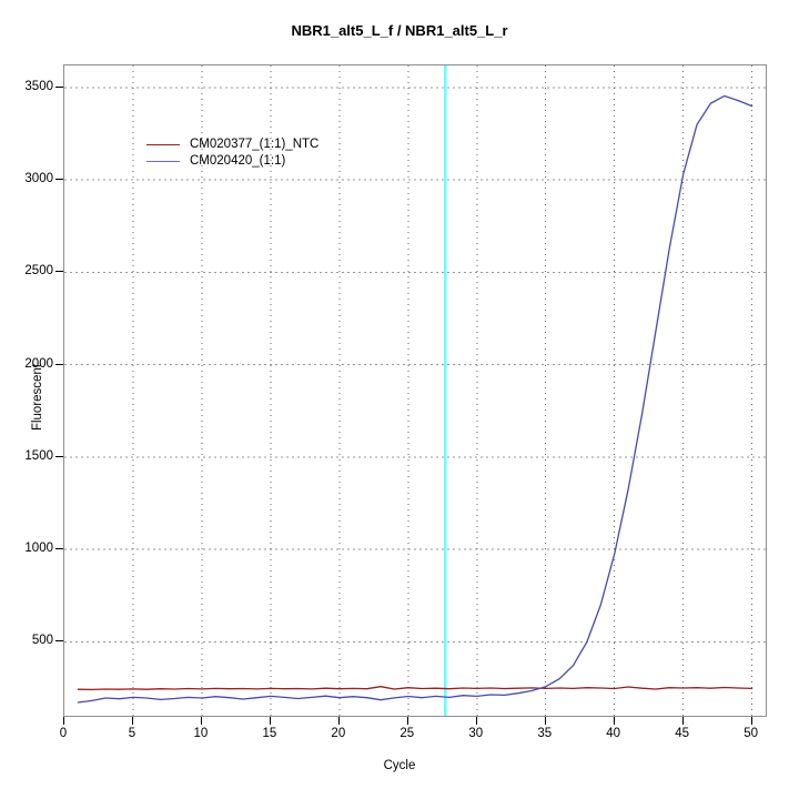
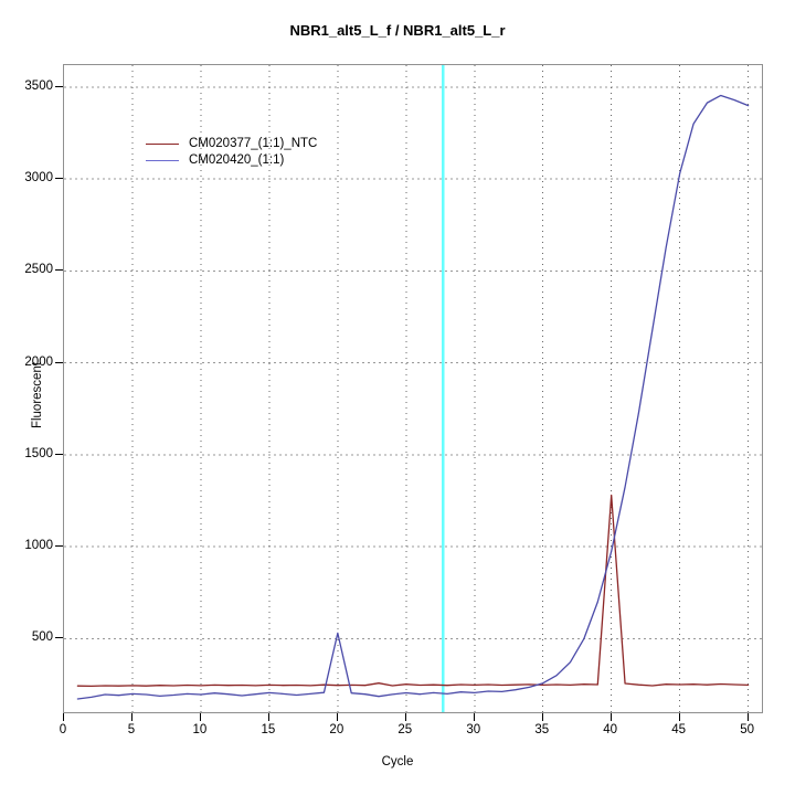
CM020420_(1:1)/20: 200 -> 530
CM020377_(1:1)_NTC/40: 250 -> 1280
